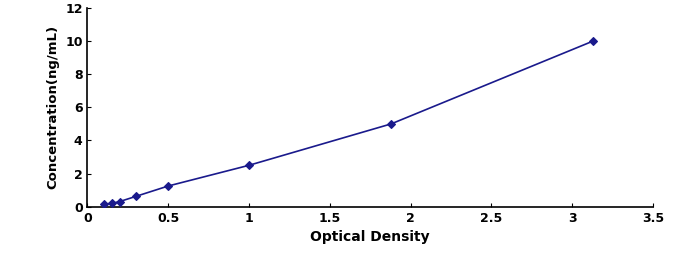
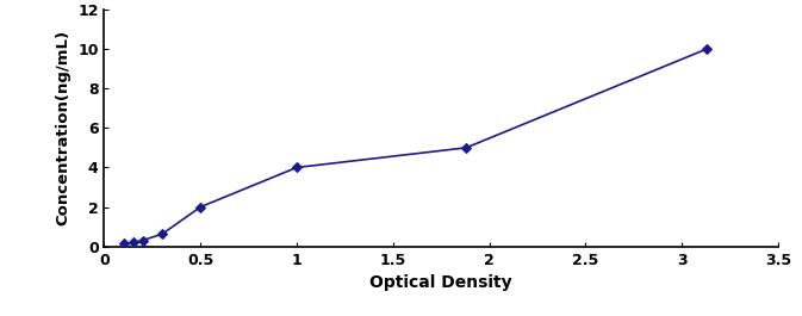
0.5: 1.2 -> 2.0
1: 2.5 -> 4.0
